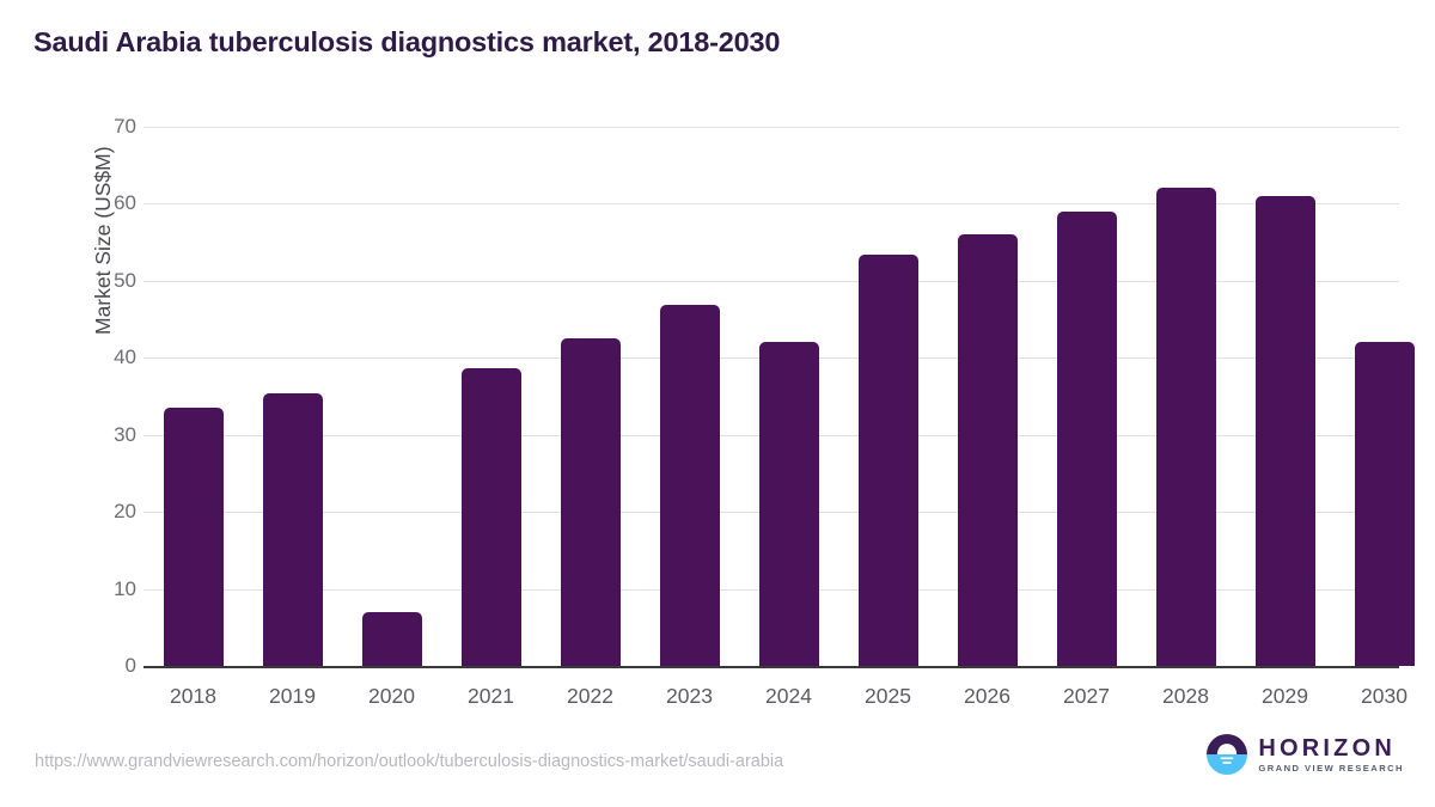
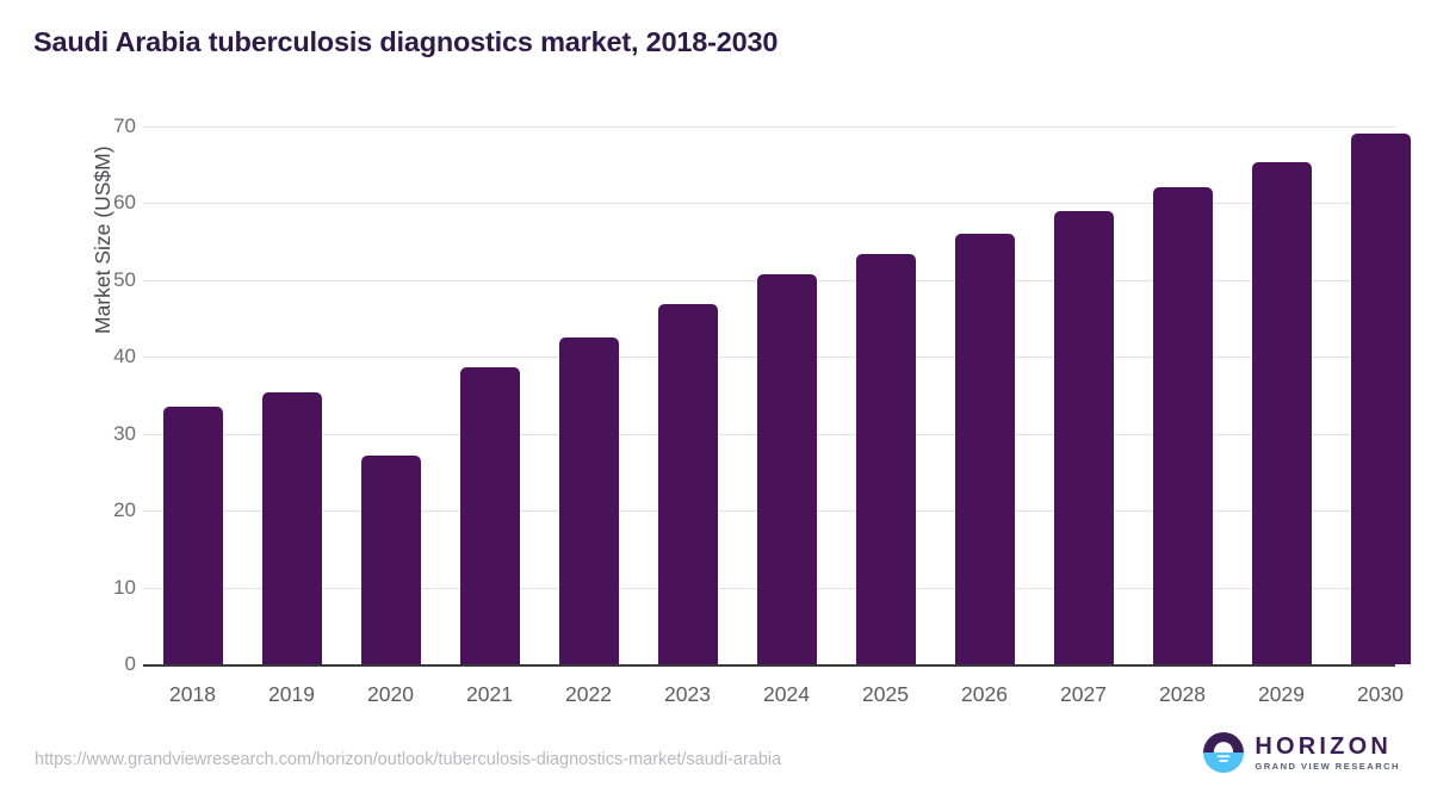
2020: 7 -> 27
2024: 42 -> 51
2029: 61 -> 65
2030: 42 -> 69
